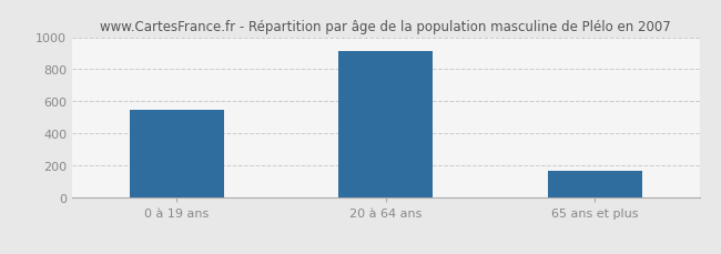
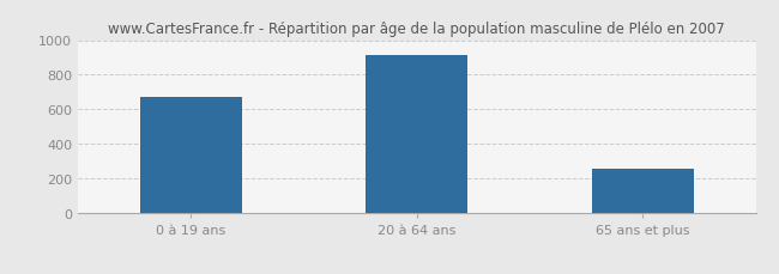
0 à 19 ans: 550 -> 670
65 ans et plus: 160 -> 260
